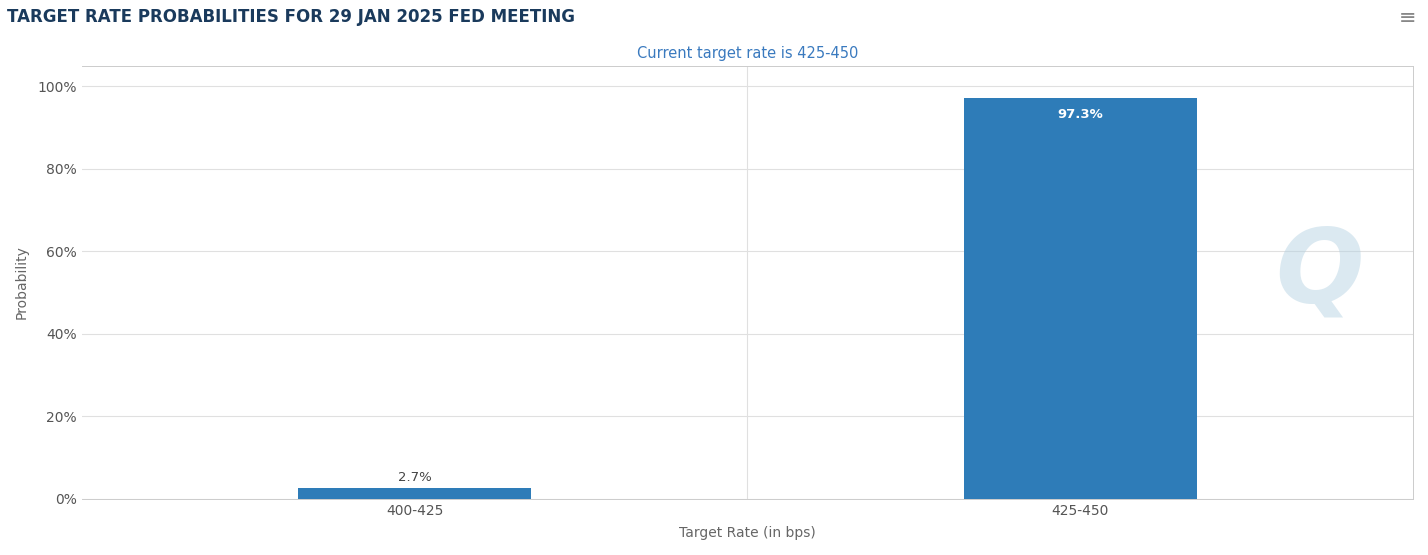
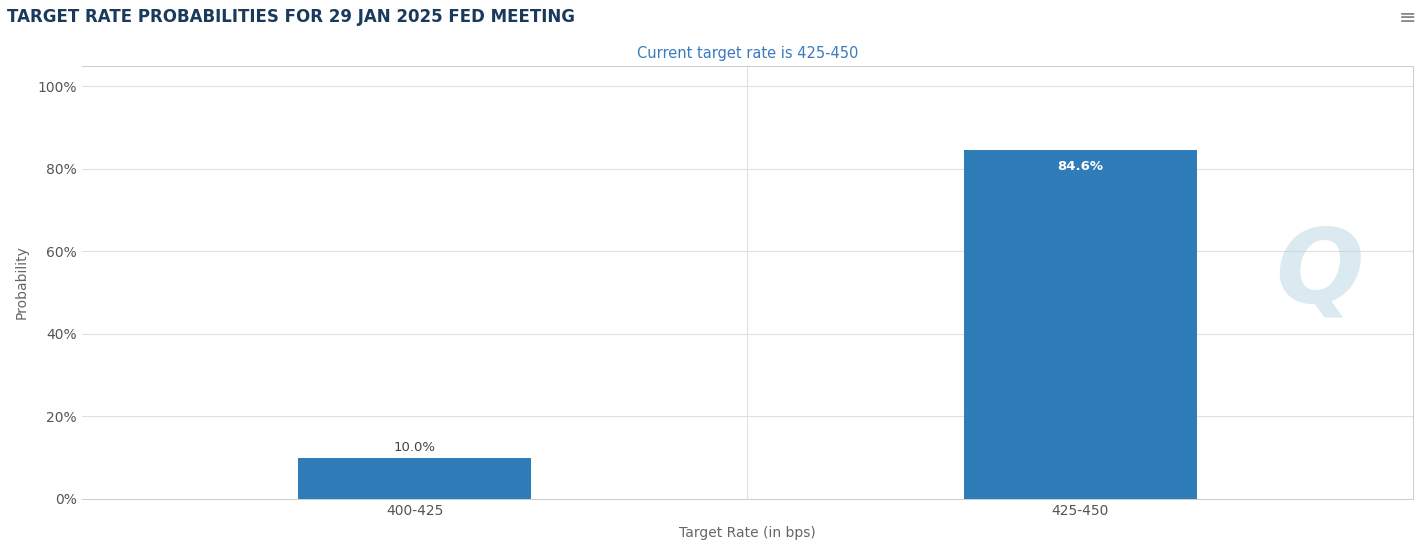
400-425: 2.7% -> 10.0%
425-450: 97.3% -> 84.6%
